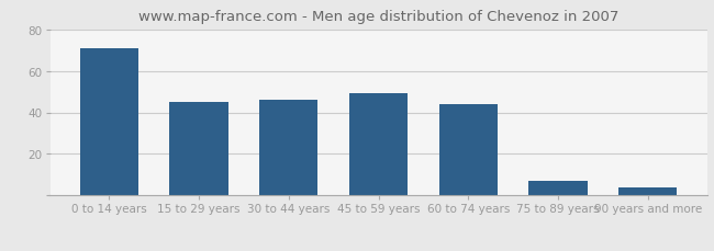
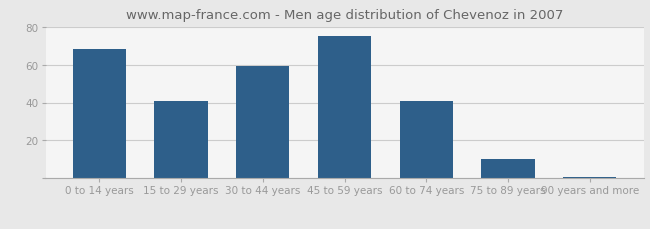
0 to 14 years: 71 -> 68
15 to 29 years: 45 -> 41
30 to 44 years: 46 -> 59
45 to 59 years: 49 -> 75
60 to 74 years: 44 -> 41
75 to 89 years: 7 -> 10
90 years and more: 4 -> 1
